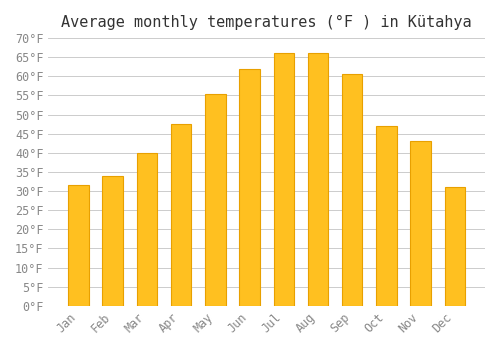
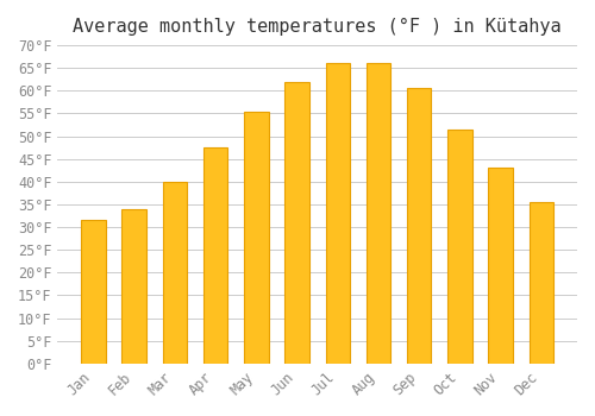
Oct: 47.0°F -> 51.5°F
Dec: 31.0°F -> 35.5°F
